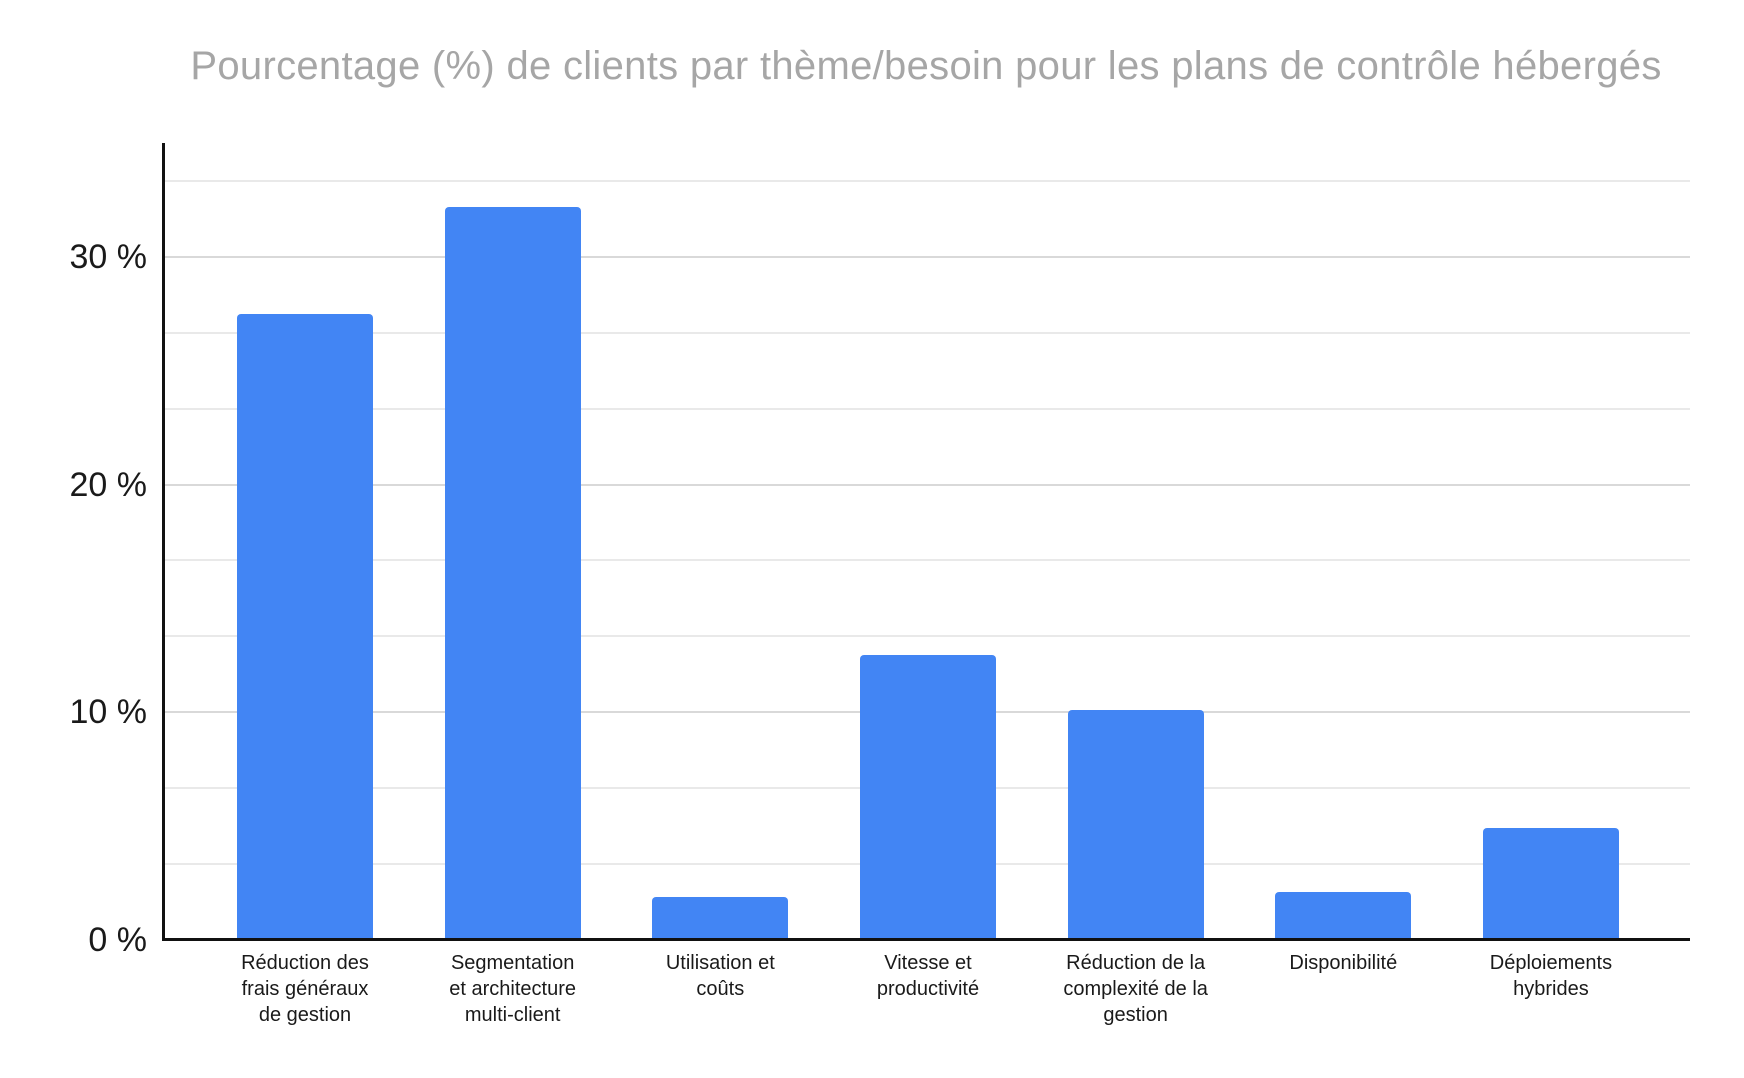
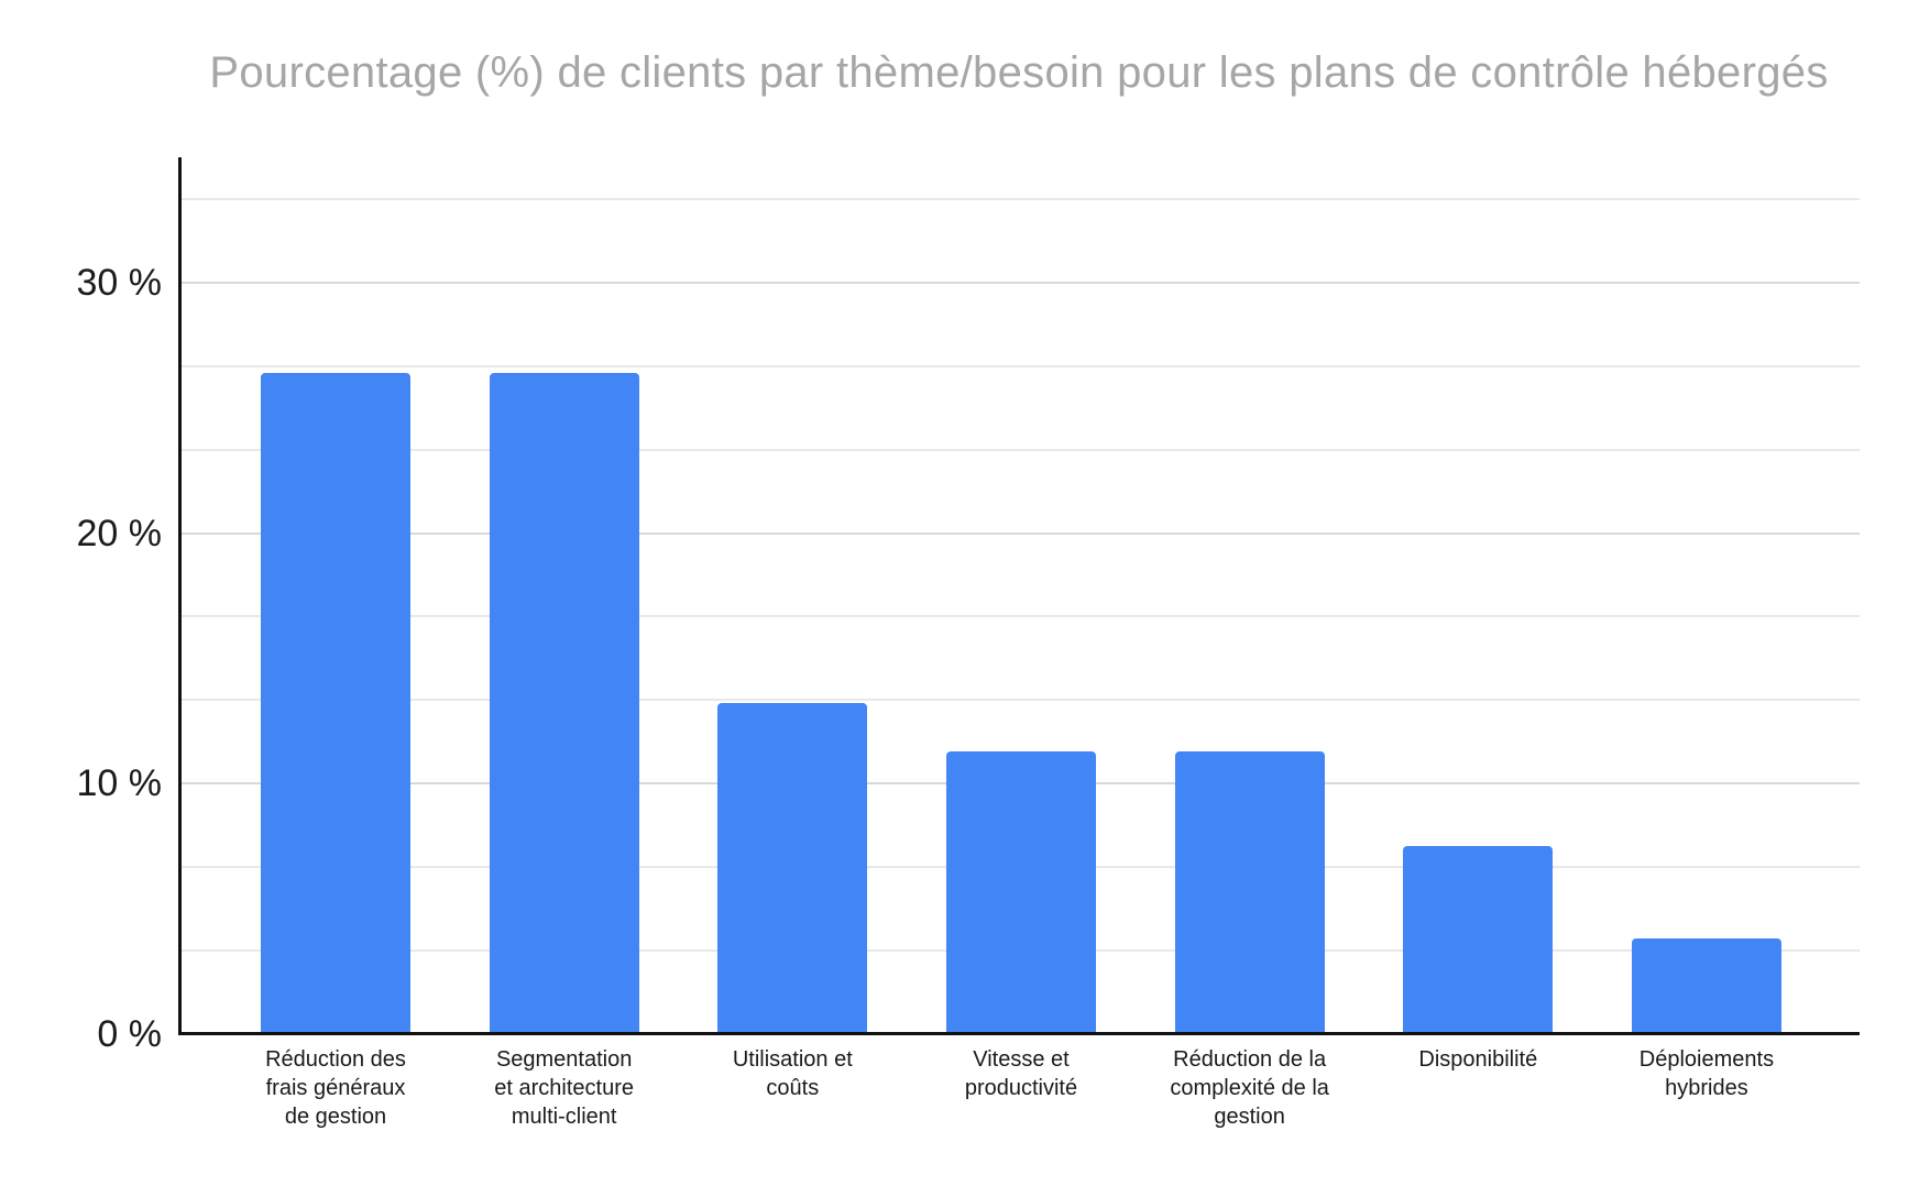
Réduction des frais généraux de gestion: 27.5% -> 26.4%
Segmentation et architecture multi-client: 32.2% -> 26.4%
Utilisation et coûts: 1.9% -> 13.2%
Vitesse et productivité: 12.5% -> 11.3%
Réduction de la complexité de la gestion: 10.1% -> 11.3%
Disponibilité: 2.1% -> 7.5%
Déploiements hybrides: 4.9% -> 3.8%
